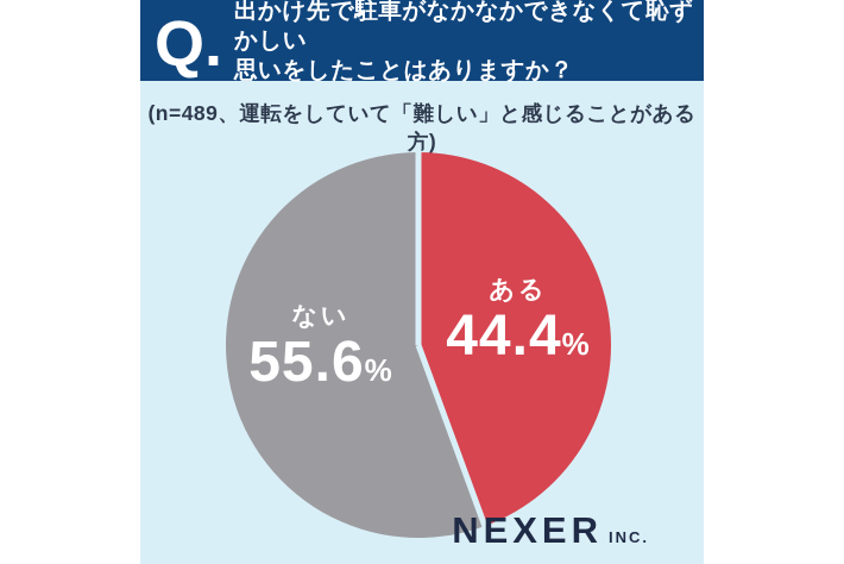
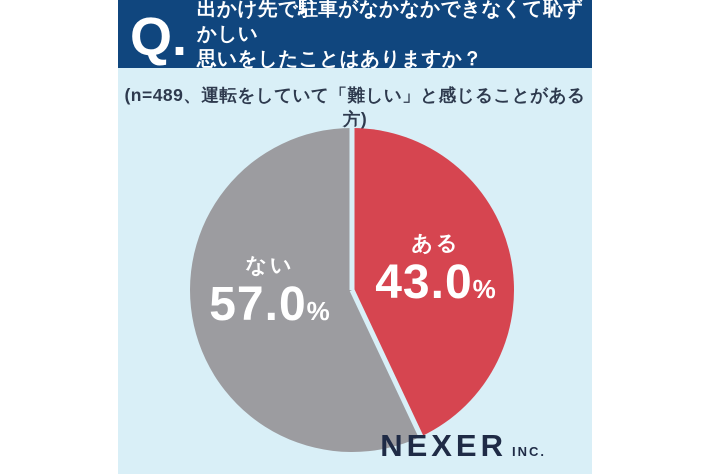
ある: 44.4 -> 43.0
ない: 55.6 -> 57.0
